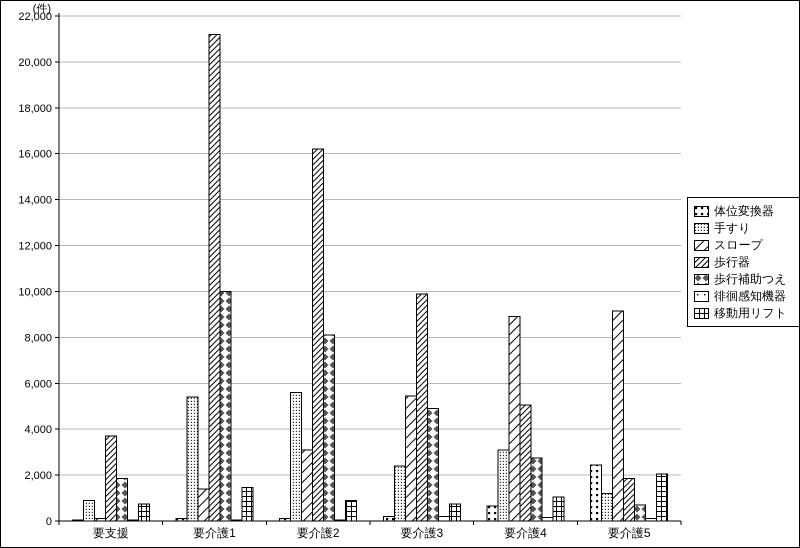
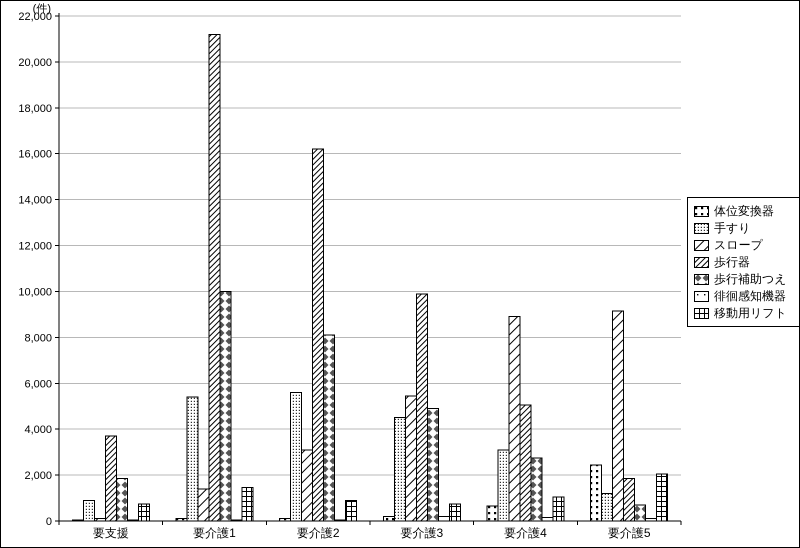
手すり/要介護3: 2400 -> 4500
